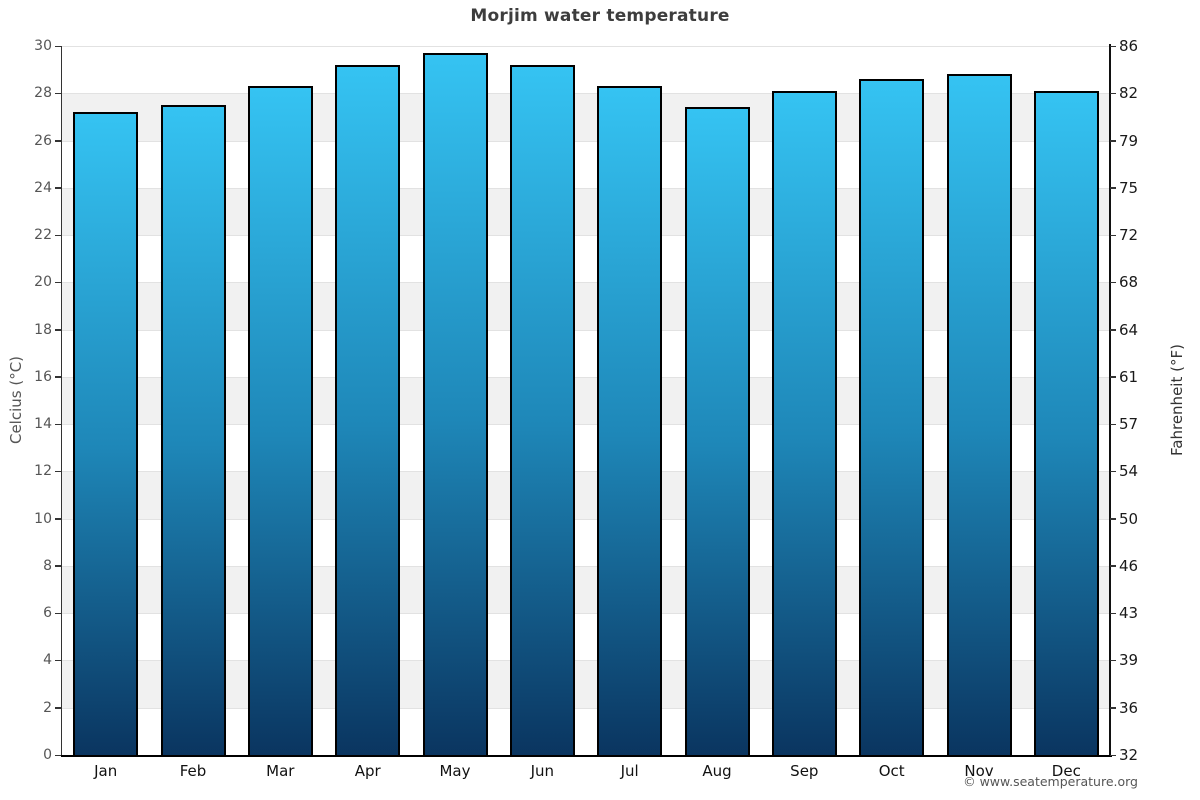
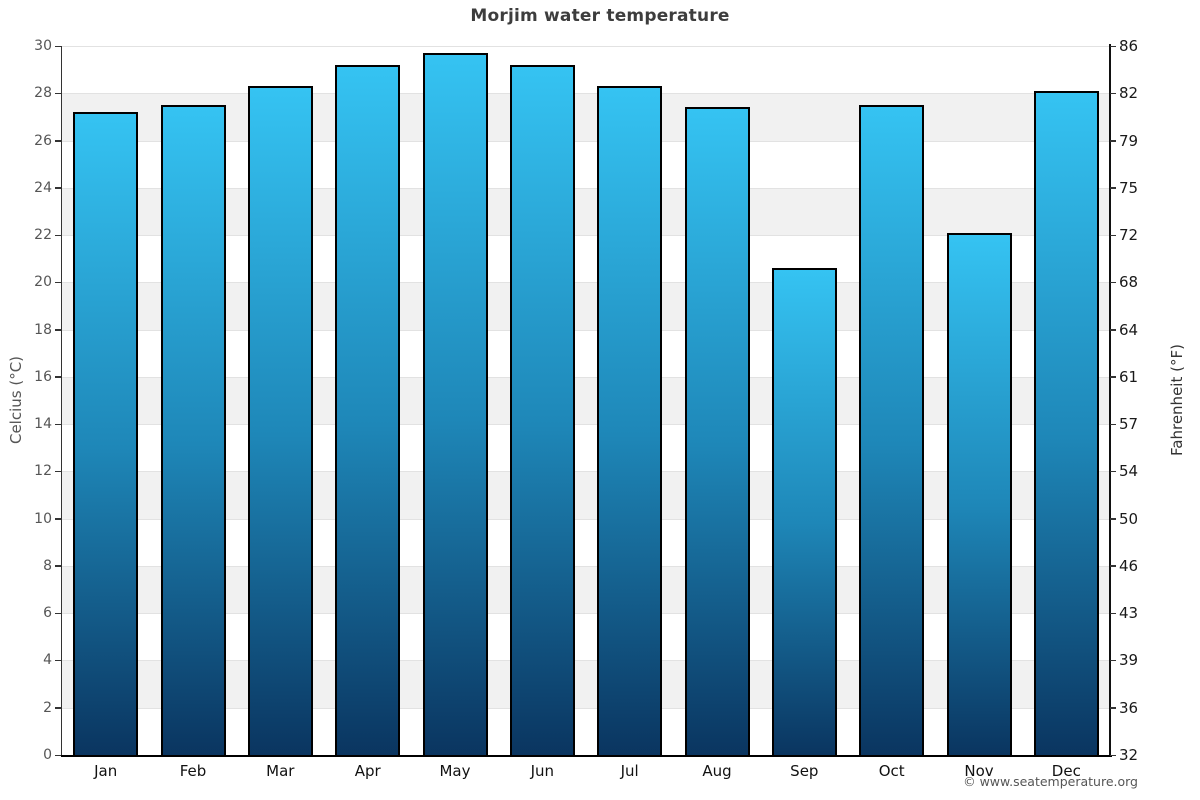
Sep: 28.1 -> 20.6
Oct: 28.6 -> 27.5
Nov: 28.8 -> 22.1
